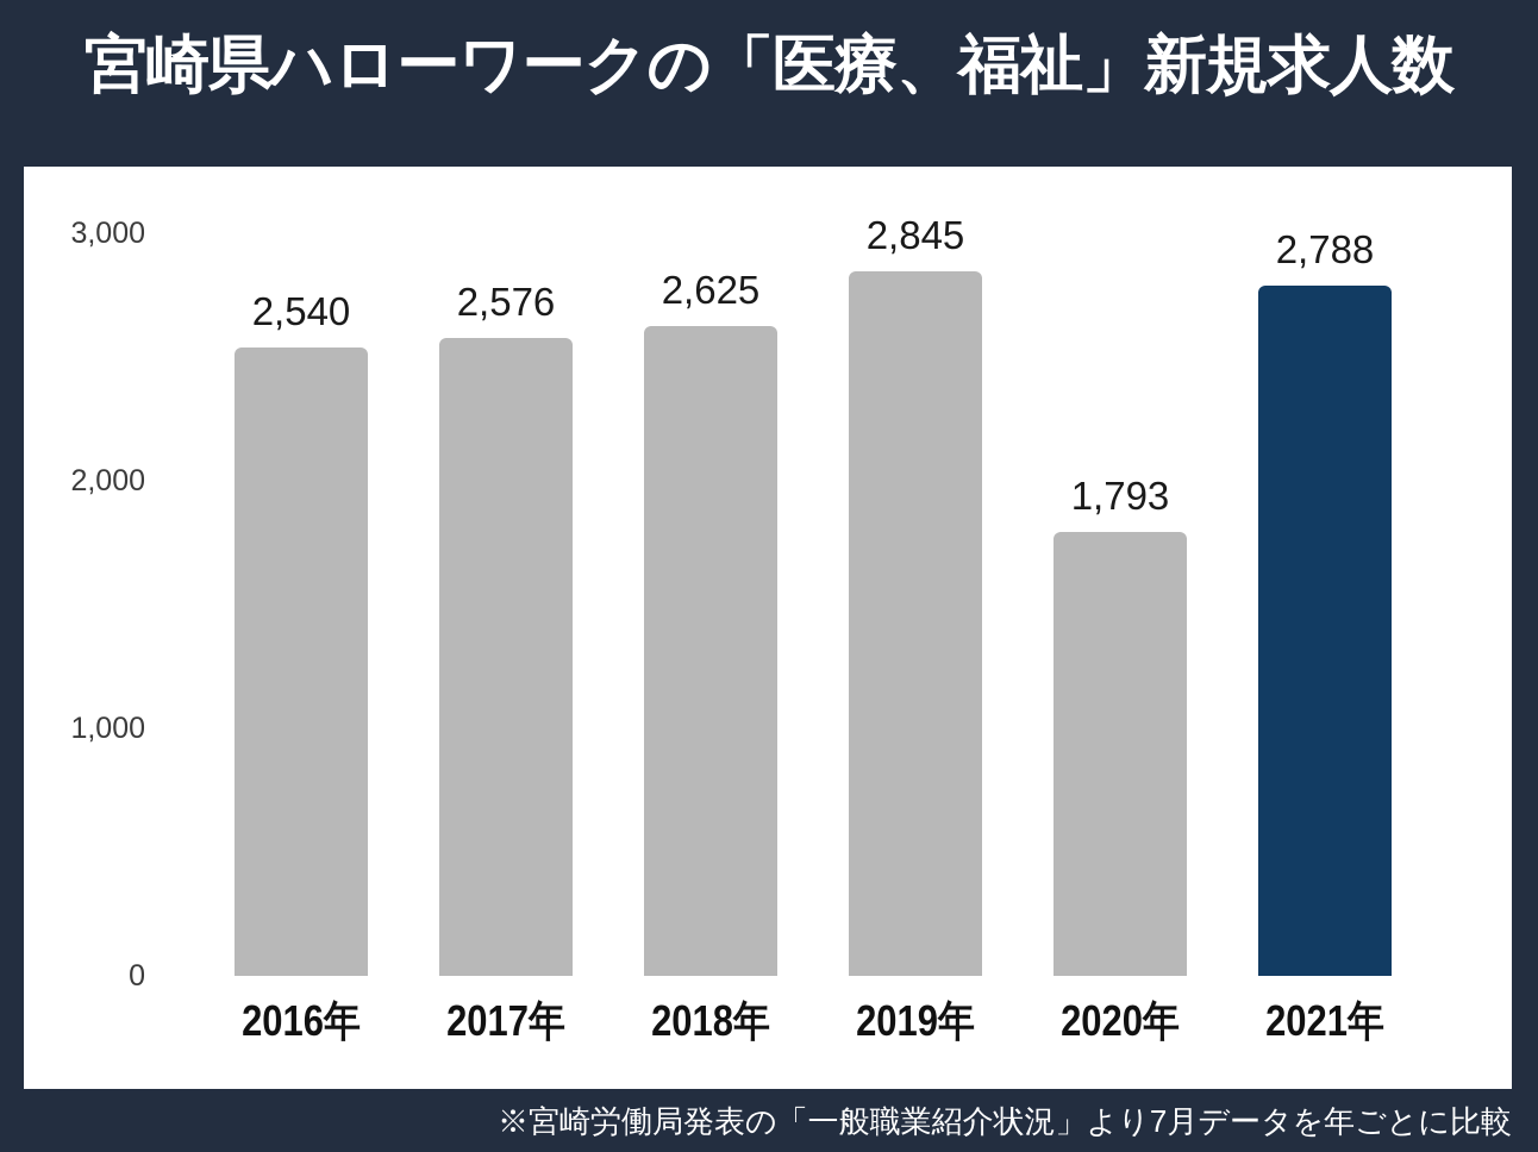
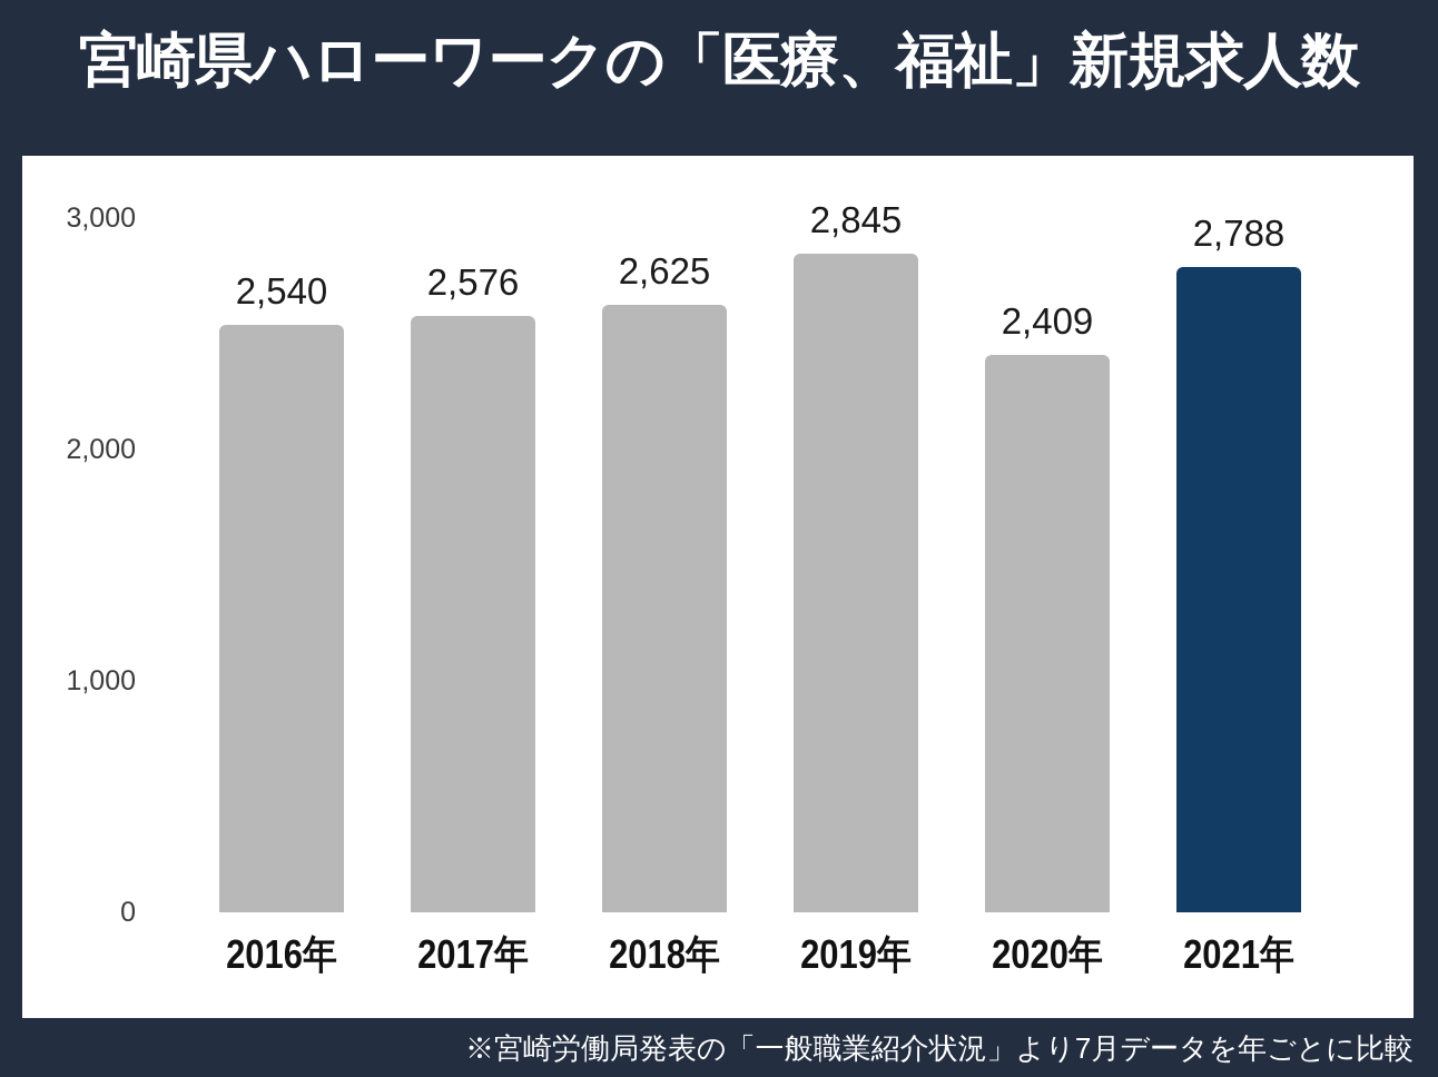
2020年: 1,793 -> 2,409
